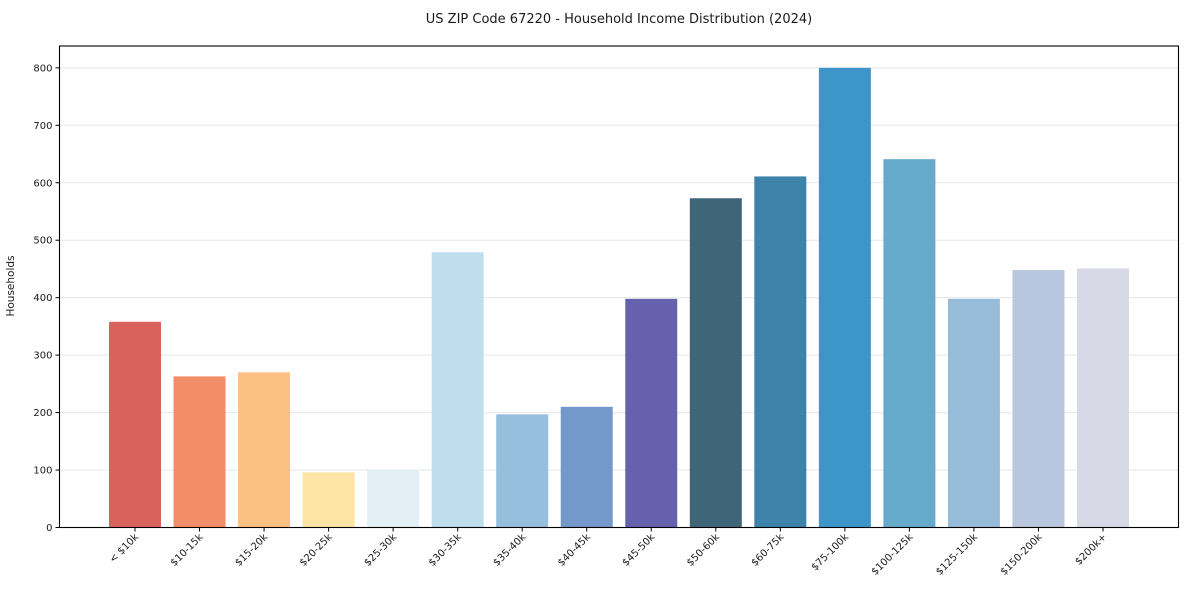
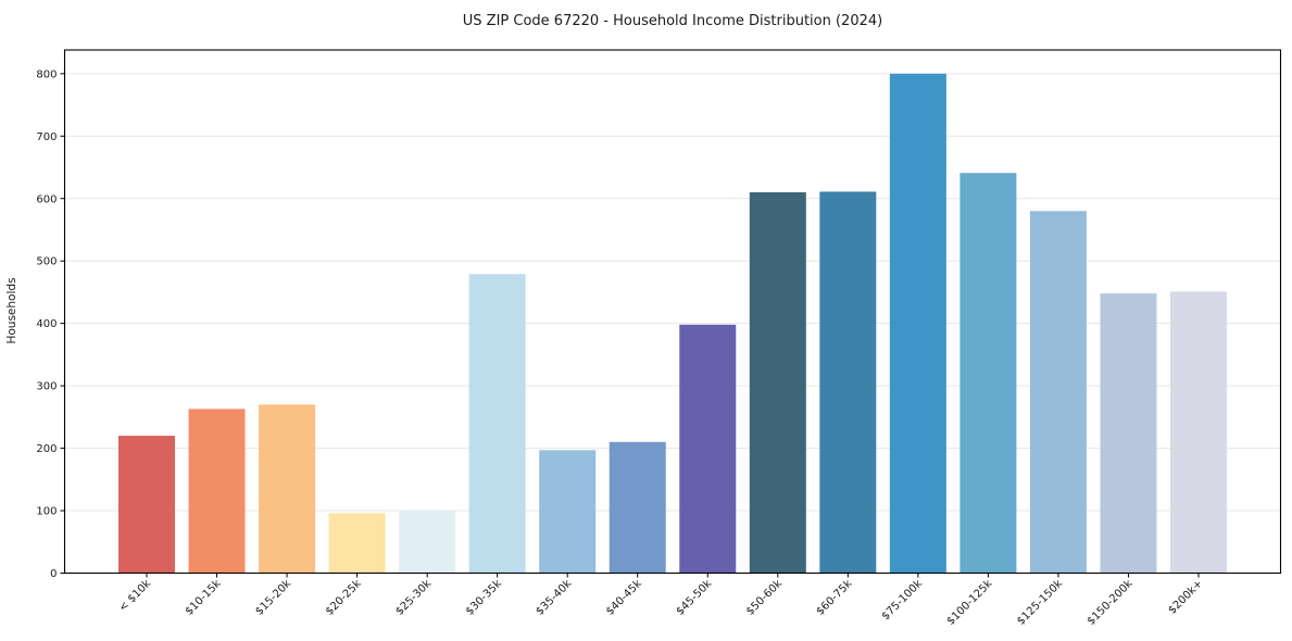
< $10k: 360 -> 220
$50-60k: 570 -> 610
$125-150k: 400 -> 580
